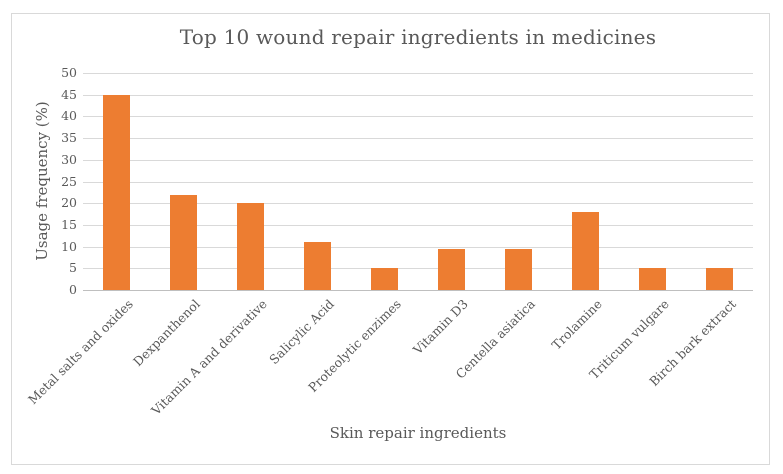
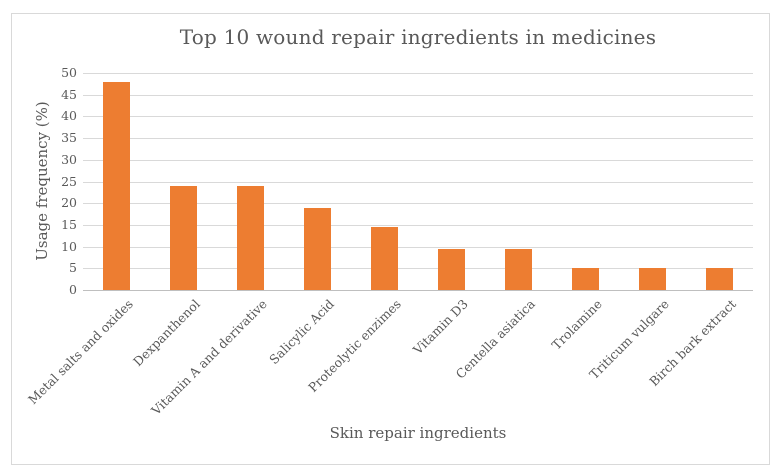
Metal salts and oxides: 45 -> 48
Dexpanthenol: 22 -> 24
Vitamin A and derivative: 20 -> 24
Salicylic Acid: 11 -> 19
Proteolytic enzimes: 5 -> 14
Trolamine: 18 -> 5
